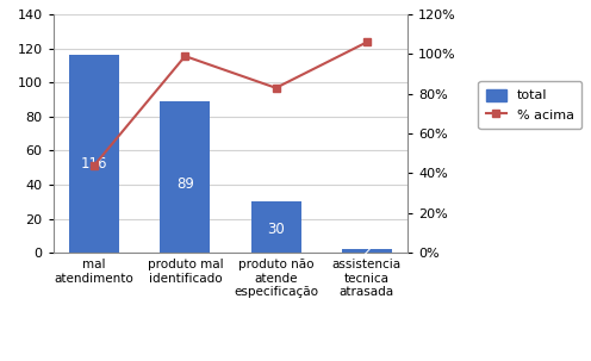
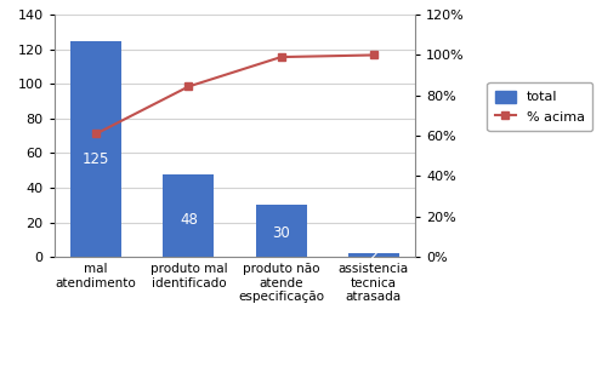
total/mal atendimento: 116 -> 125
% acima/mal atendimento: 44% -> 61%
total/produto mal identificado: 89 -> 48
% acima/produto mal identificado: 99% -> 84%
% acima/produto não atende especificação: 83% -> 99%
% acima/assistencia tecnica atrasada: 106% -> 100%
